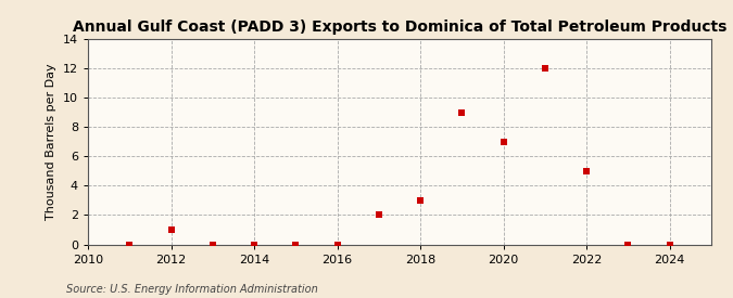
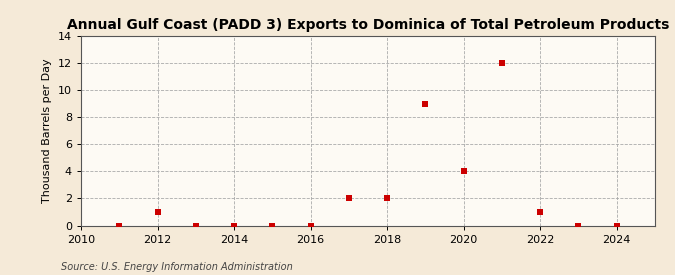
2018: 3 -> 2
2020: 7 -> 4
2022: 5 -> 1
